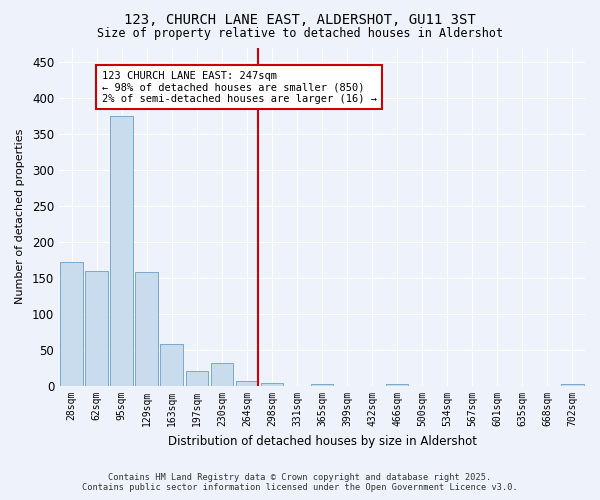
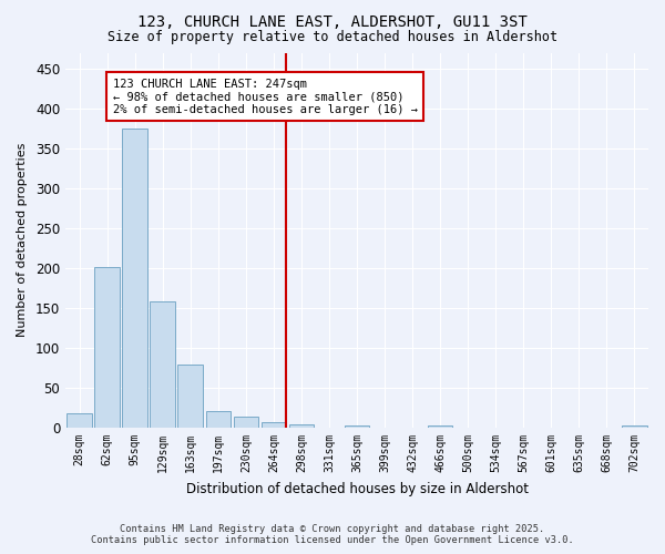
28sqm: 172 -> 18
62sqm: 160 -> 202
163sqm: 58 -> 79
230sqm: 32 -> 14
